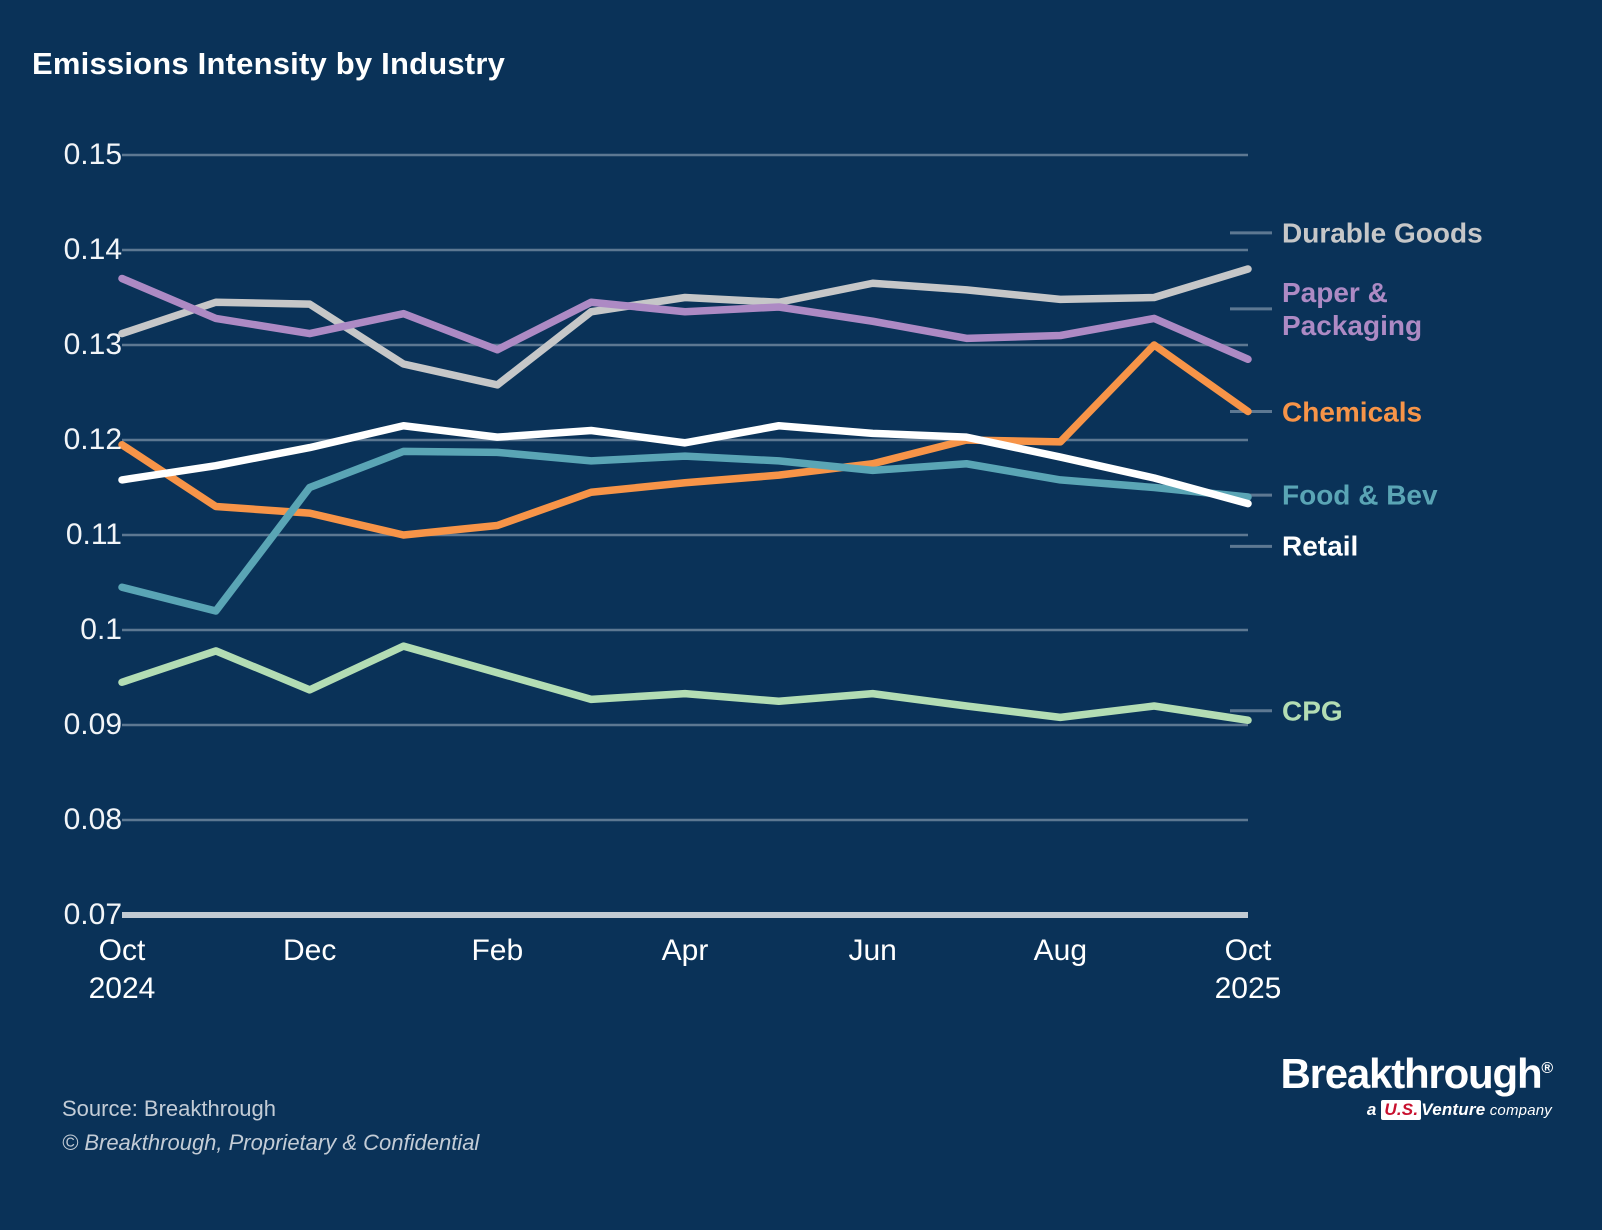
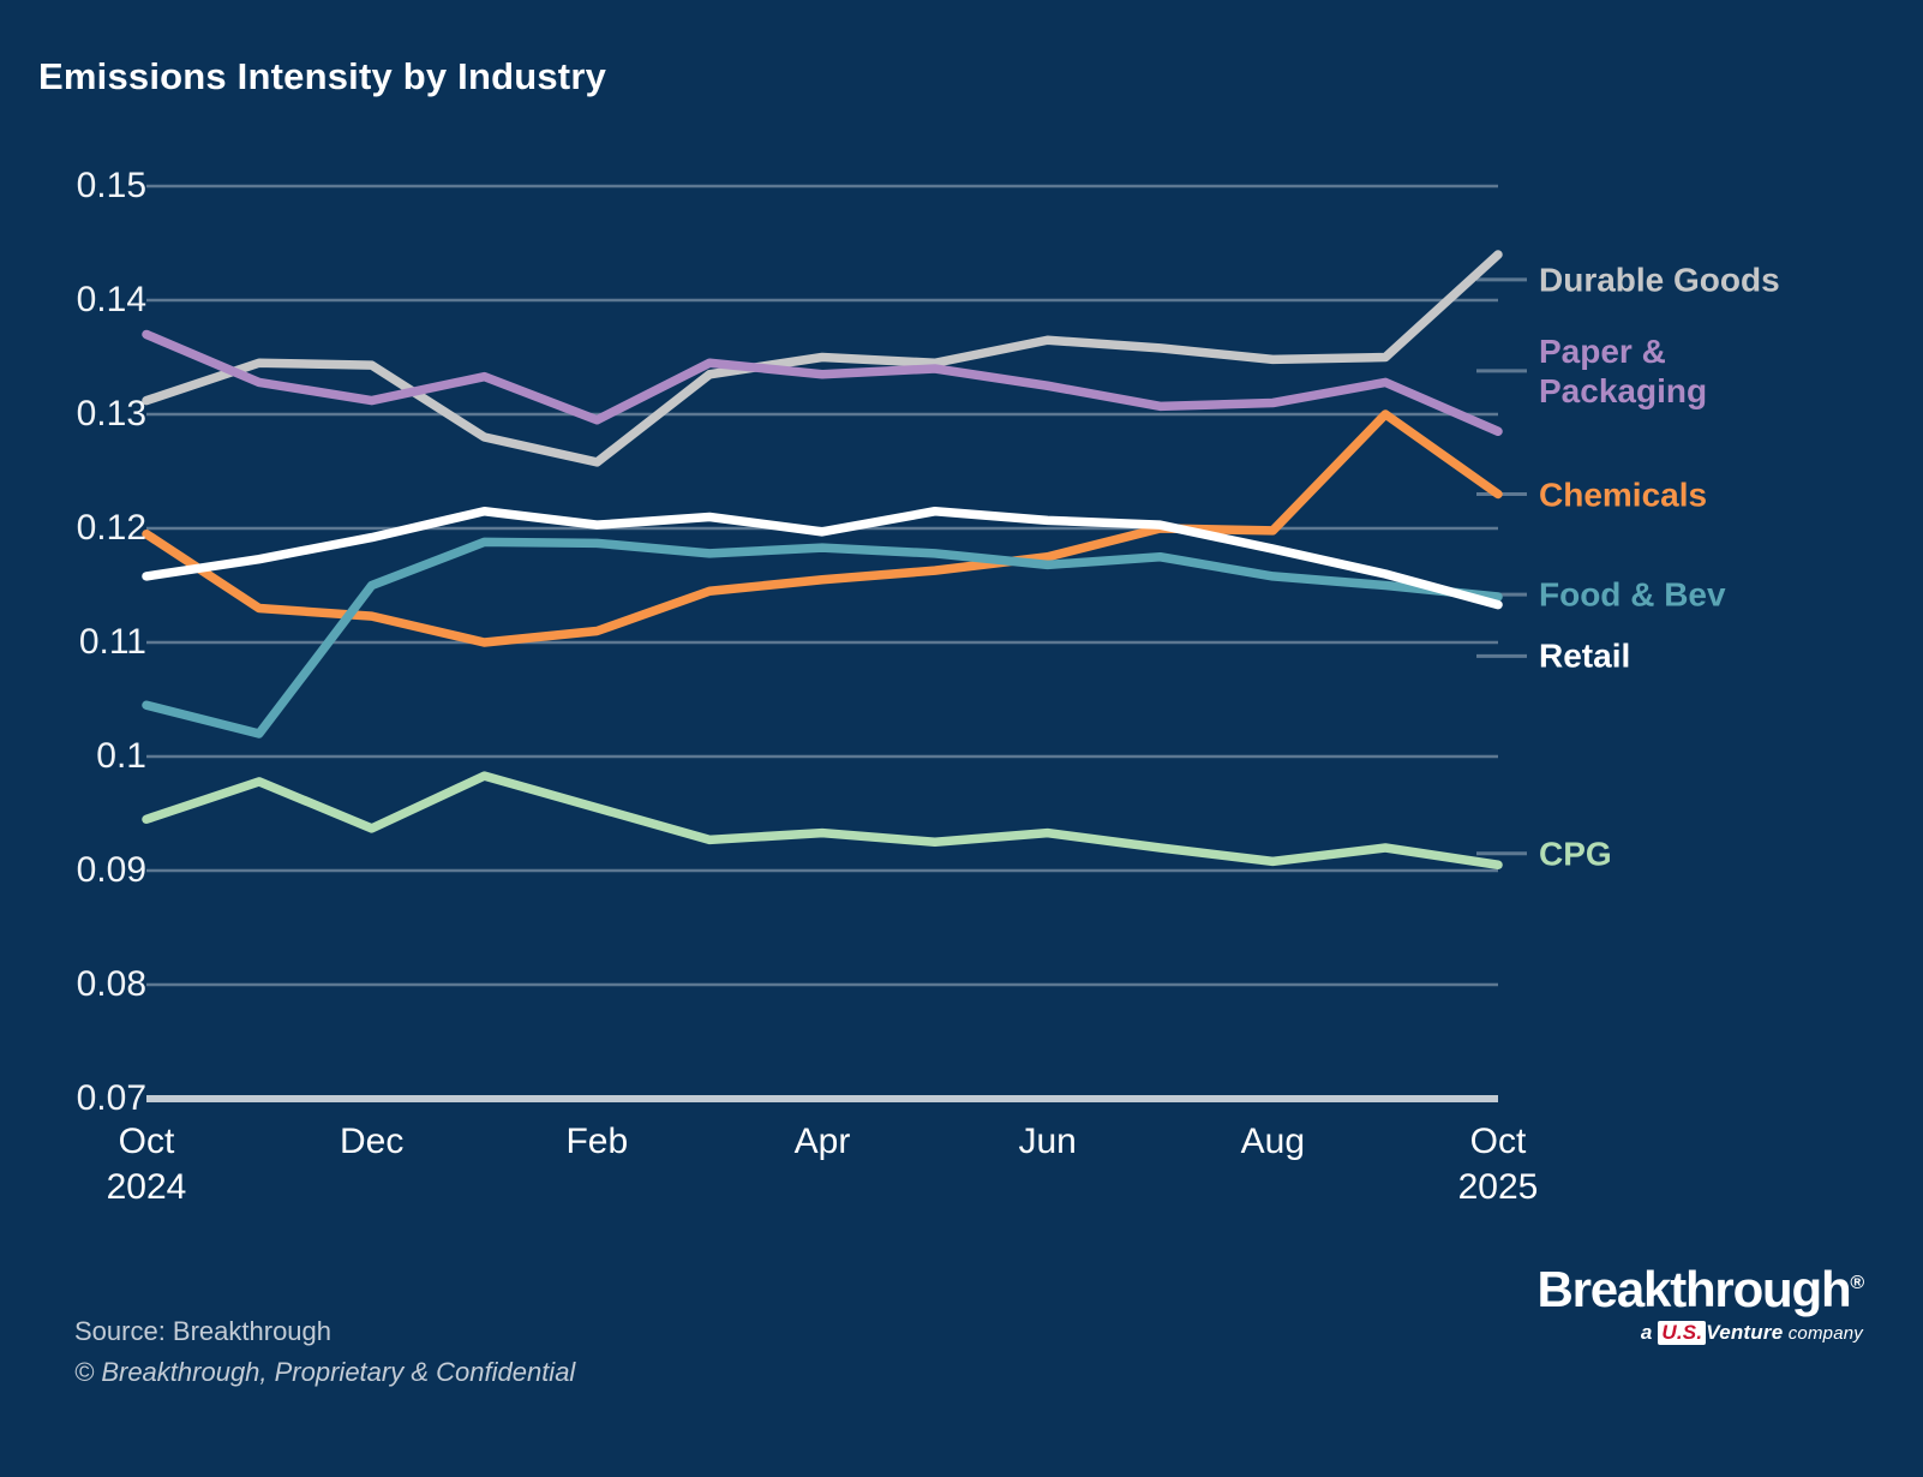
Durable Goods/Oct 2025: 0.138 -> 0.144
